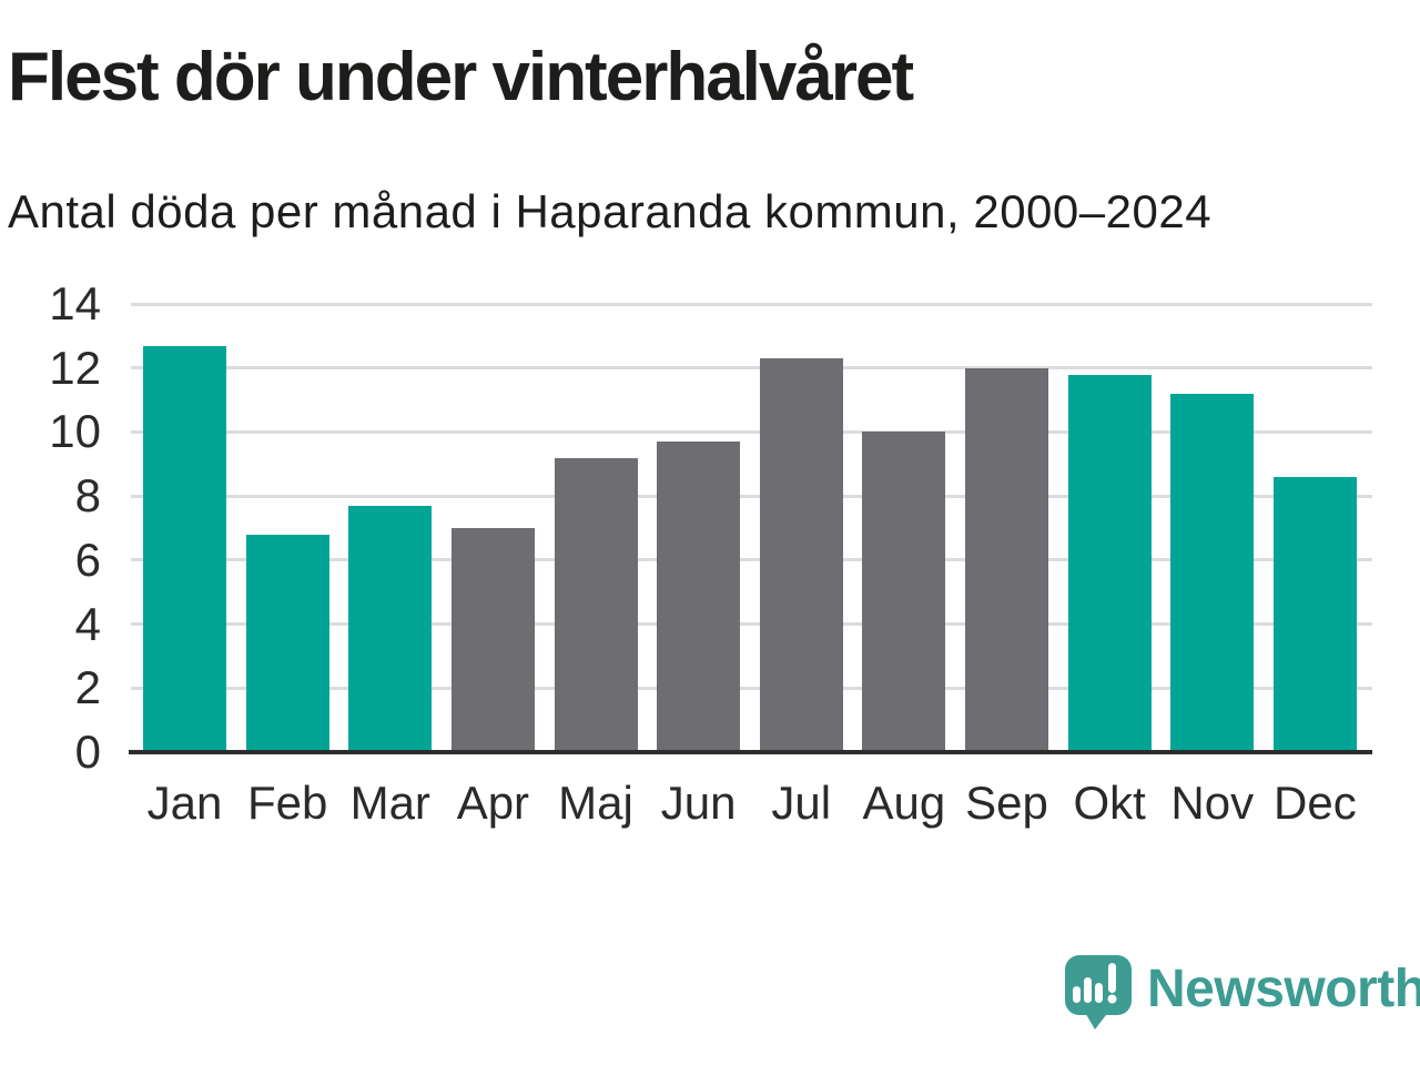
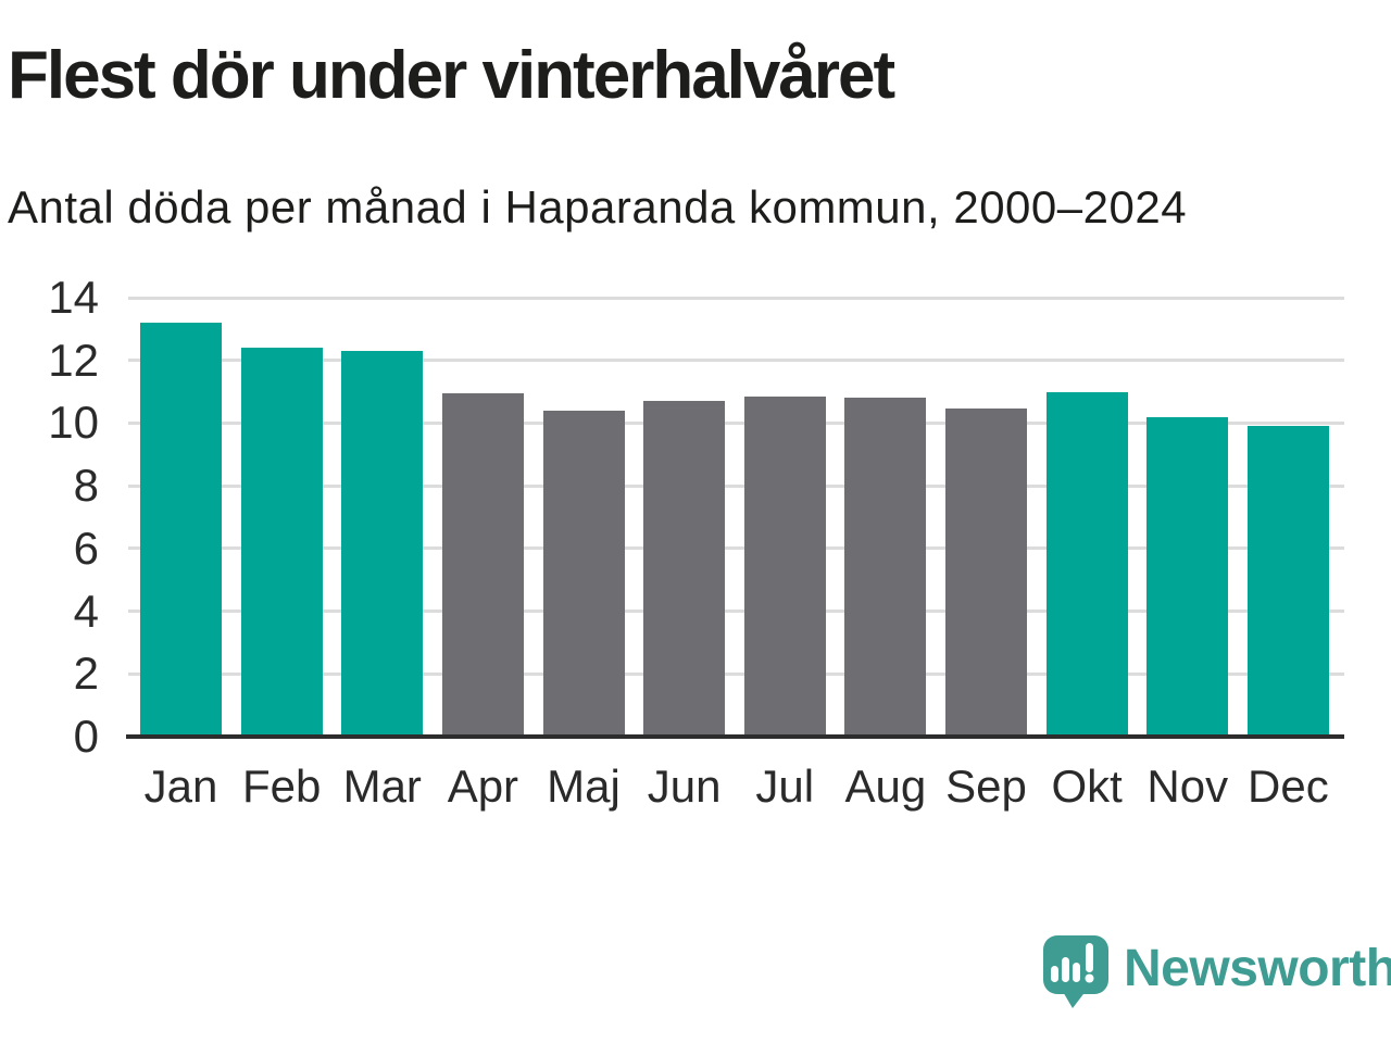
Jan: 12.7 -> 13.2
Feb: 6.8 -> 12.4
Mar: 7.7 -> 12.3
Apr: 7.0 -> 10.9
Maj: 9.2 -> 10.4
Jun: 9.7 -> 10.7
Jul: 12.3 -> 10.8
Aug: 10.0 -> 10.8
Sep: 12.0 -> 10.4
Okt: 11.8 -> 11.0
Nov: 11.2 -> 10.2
Dec: 8.6 -> 9.9
